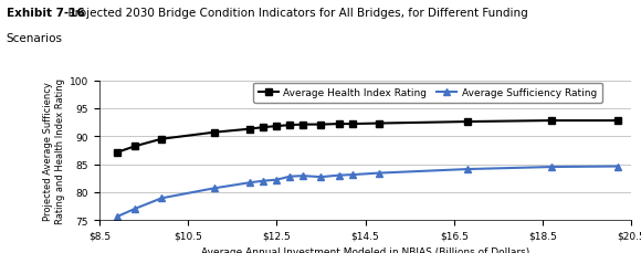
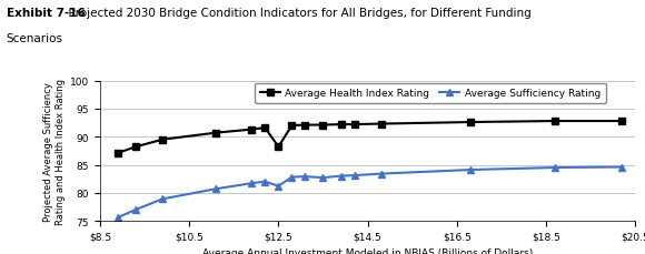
Average Health Index Rating/$12.5: 91.8 -> 88.2
Average Sufficiency Rating/$12.5: 82.2 -> 81.2
